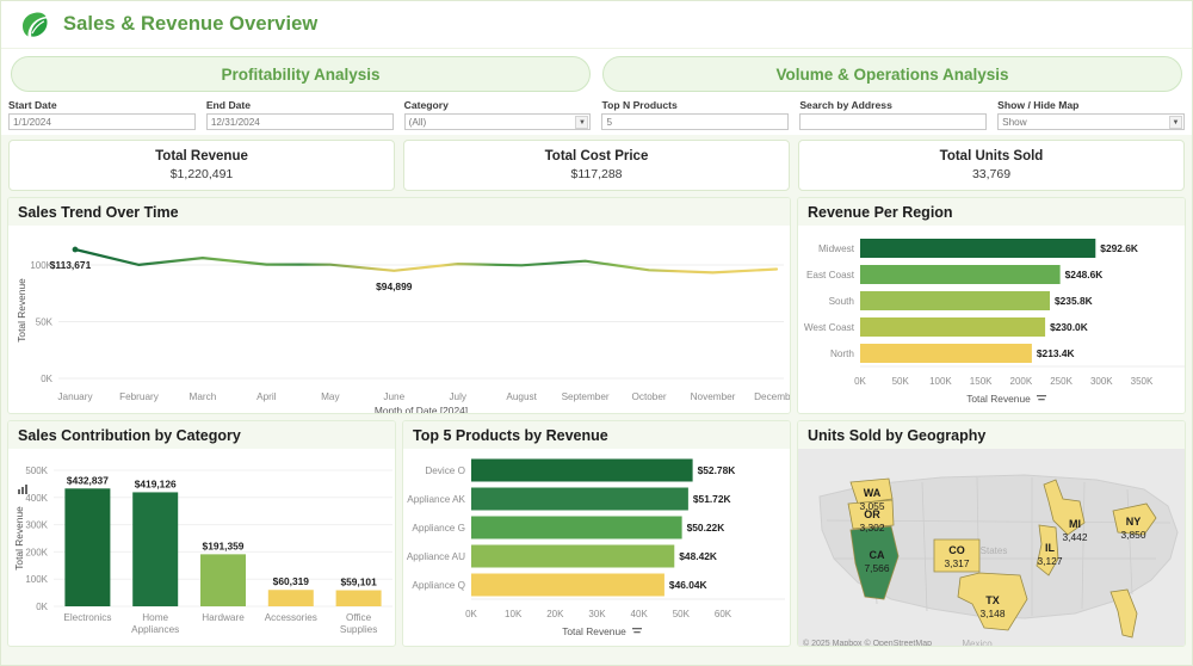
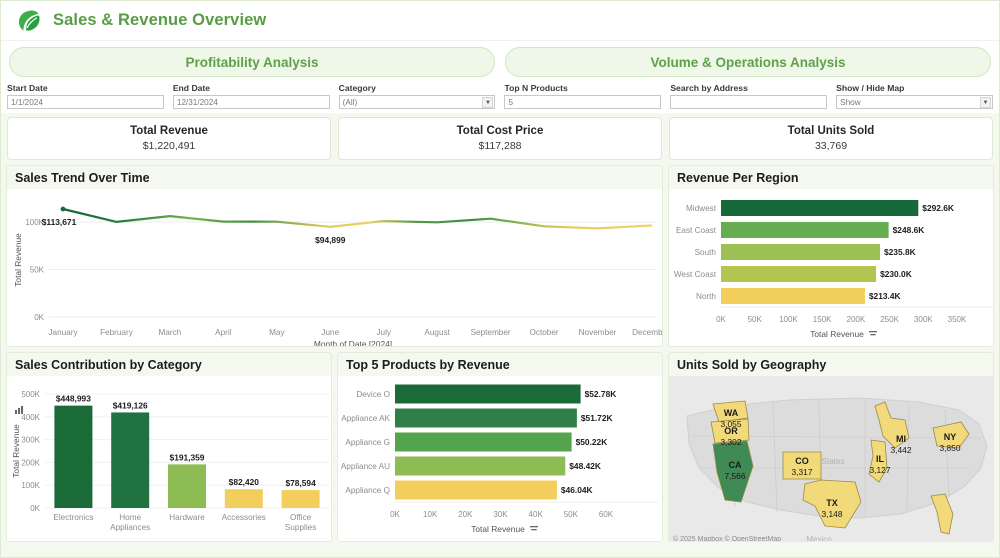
Sales Contribution by Category/Electronics: $432,837 -> $448,993
Sales Contribution by Category/Accessories: $60,319 -> $82,420
Sales Contribution by Category/Office Supplies: $59,101 -> $78,594
